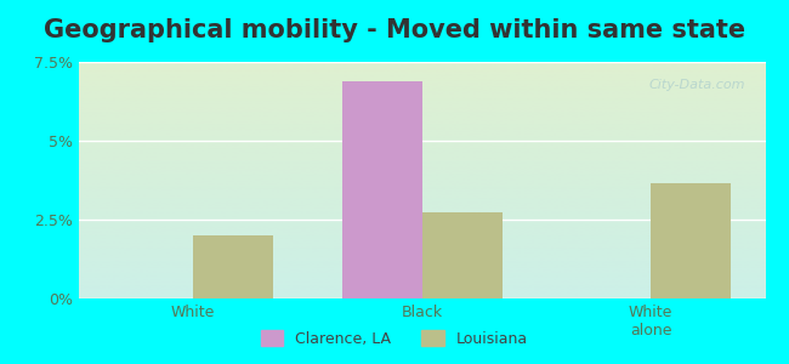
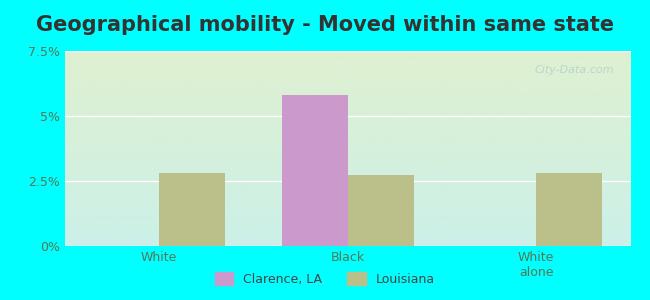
Louisiana/White: 2.00% -> 2.80%
Clarence, LA/Black: 6.9% -> 5.8%
Louisiana/White alone: 3.65% -> 2.80%
